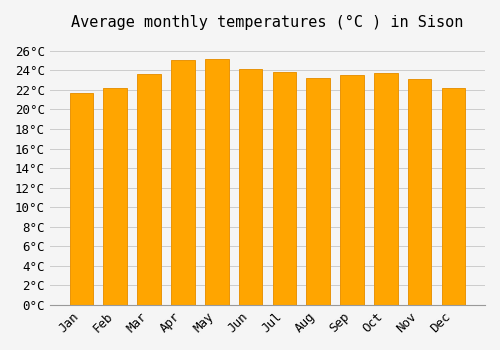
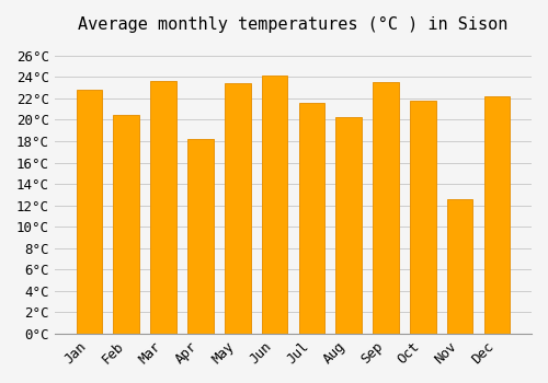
Jan: 21.7°C -> 22.8°C
Feb: 22.2°C -> 20.4°C
Apr: 25.0°C -> 18.2°C
May: 25.1°C -> 23.4°C
Jul: 23.8°C -> 21.6°C
Aug: 23.2°C -> 20.2°C
Oct: 23.7°C -> 21.8°C
Nov: 23.1°C -> 12.6°C
